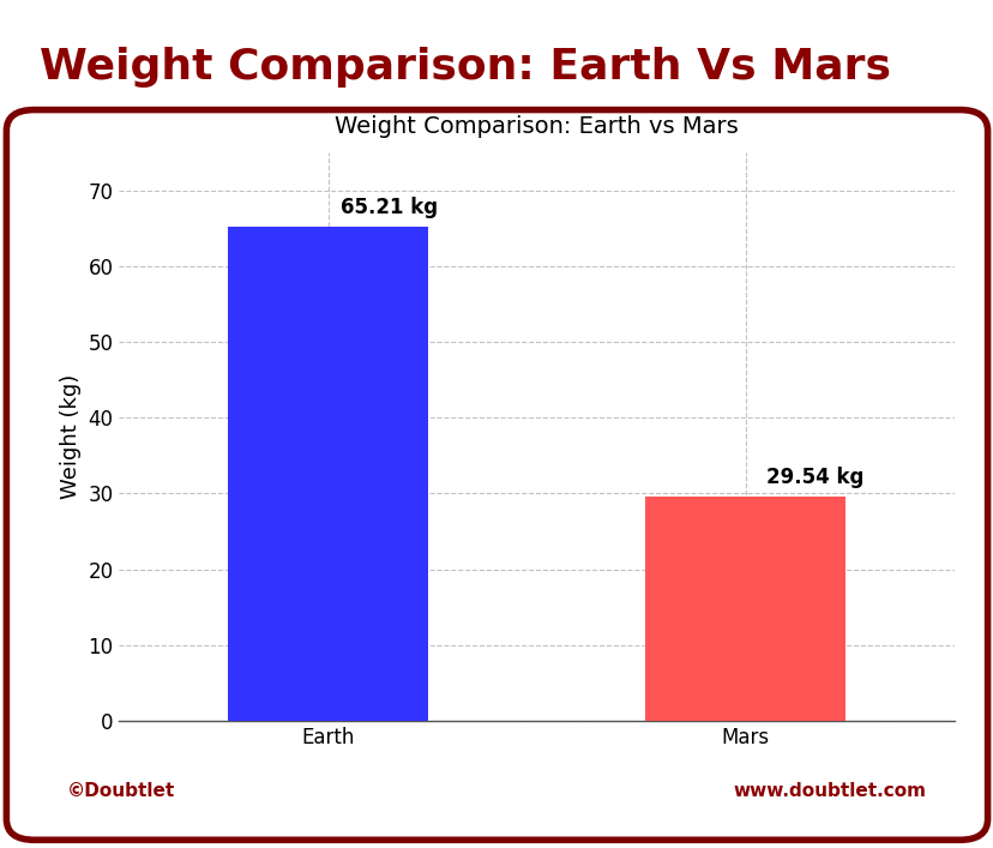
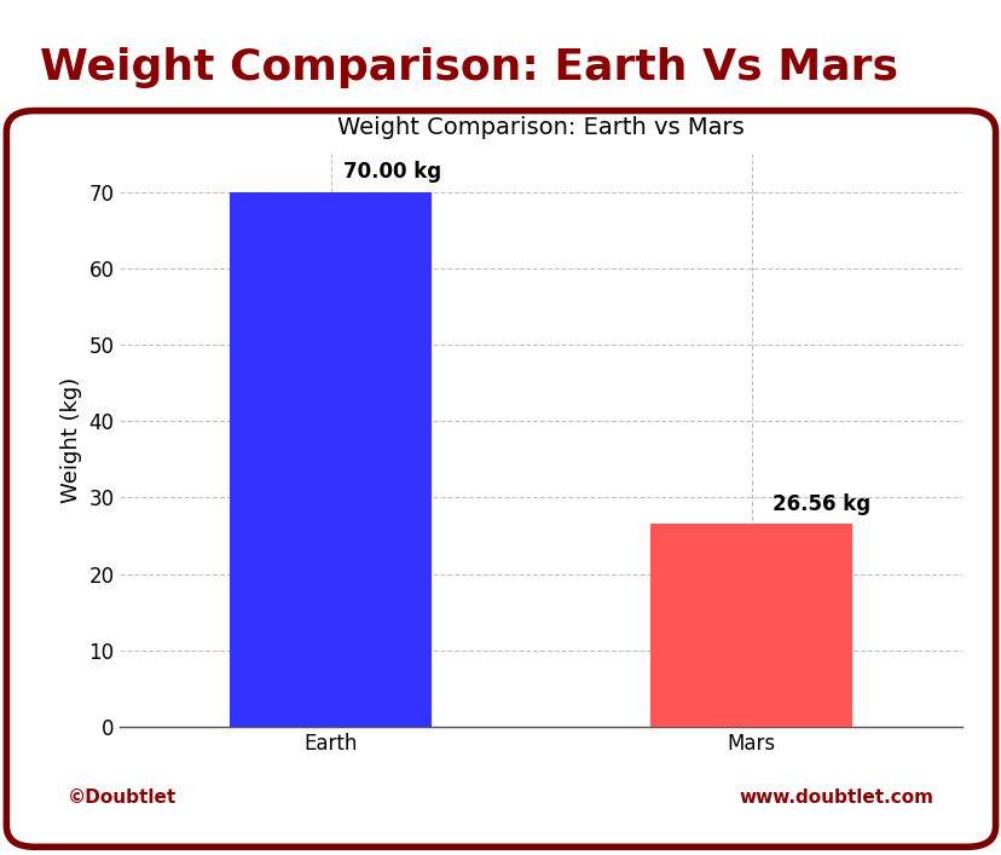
Earth: 65.21 -> 70.00
Mars: 29.54 -> 26.56
